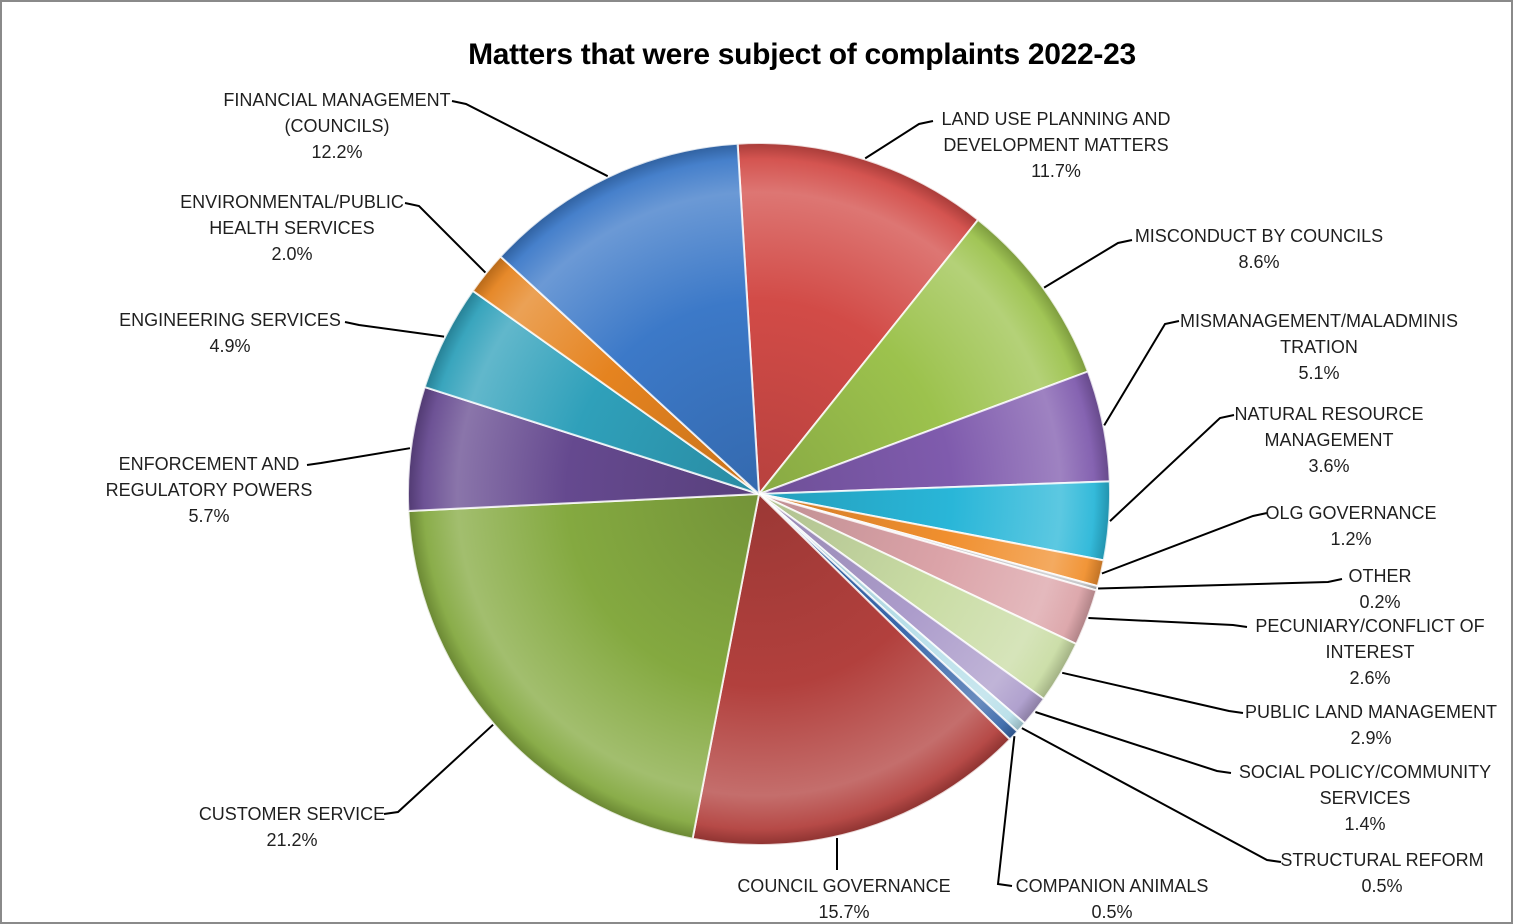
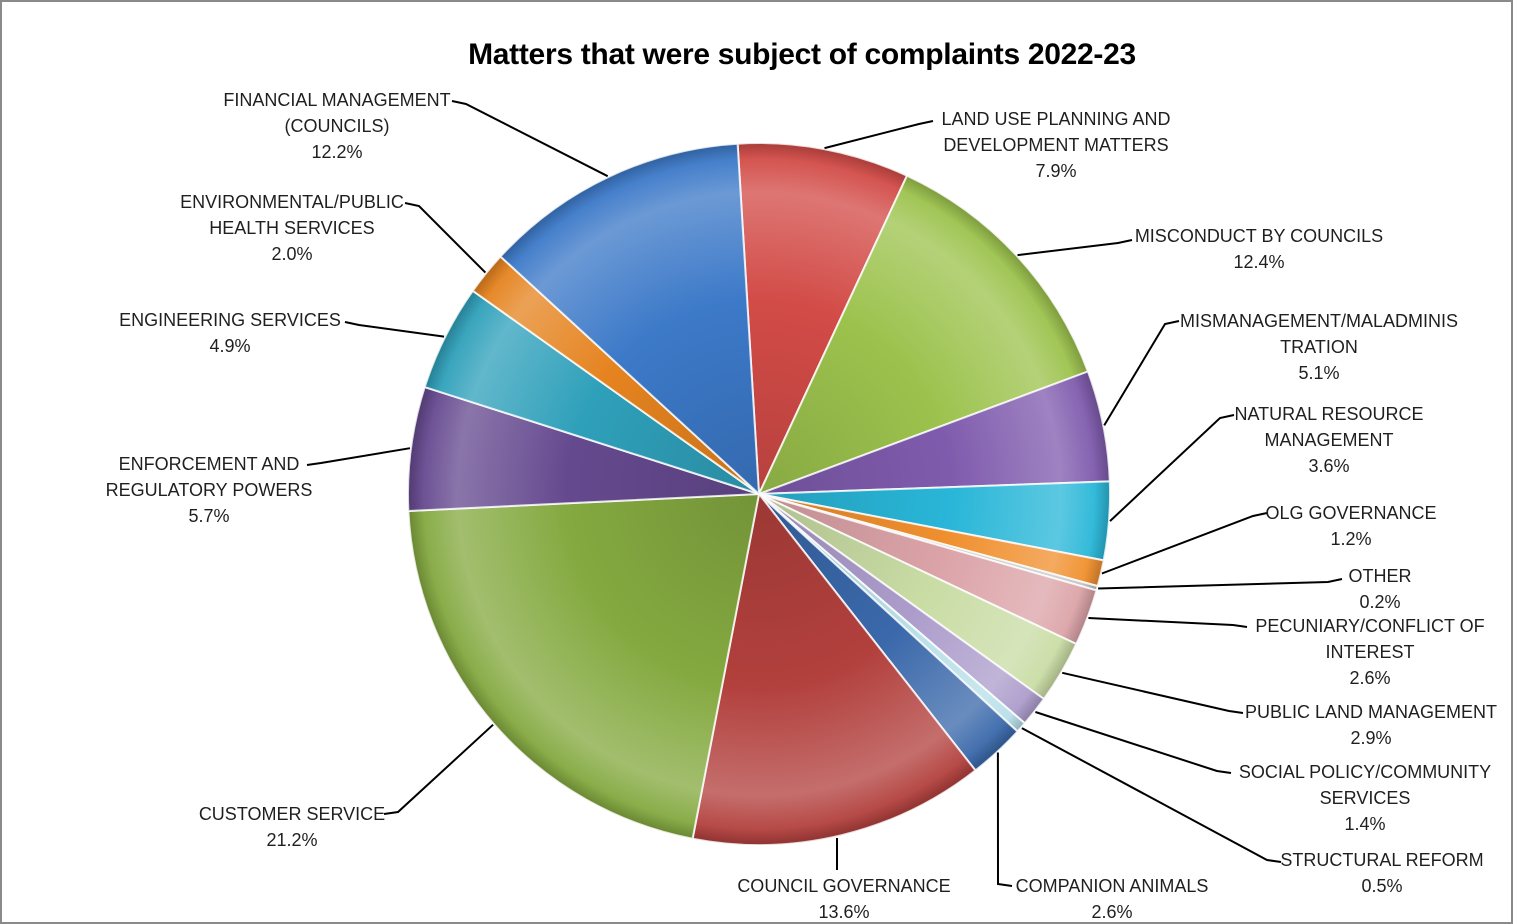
LAND USE PLANNING AND DEVELOPMENT MATTERS: 11.7% -> 7.9%
MISCONDUCT BY COUNCILS: 8.6% -> 12.4%
COMPANION ANIMALS: 0.5% -> 2.6%
COUNCIL GOVERNANCE: 15.7% -> 13.6%
